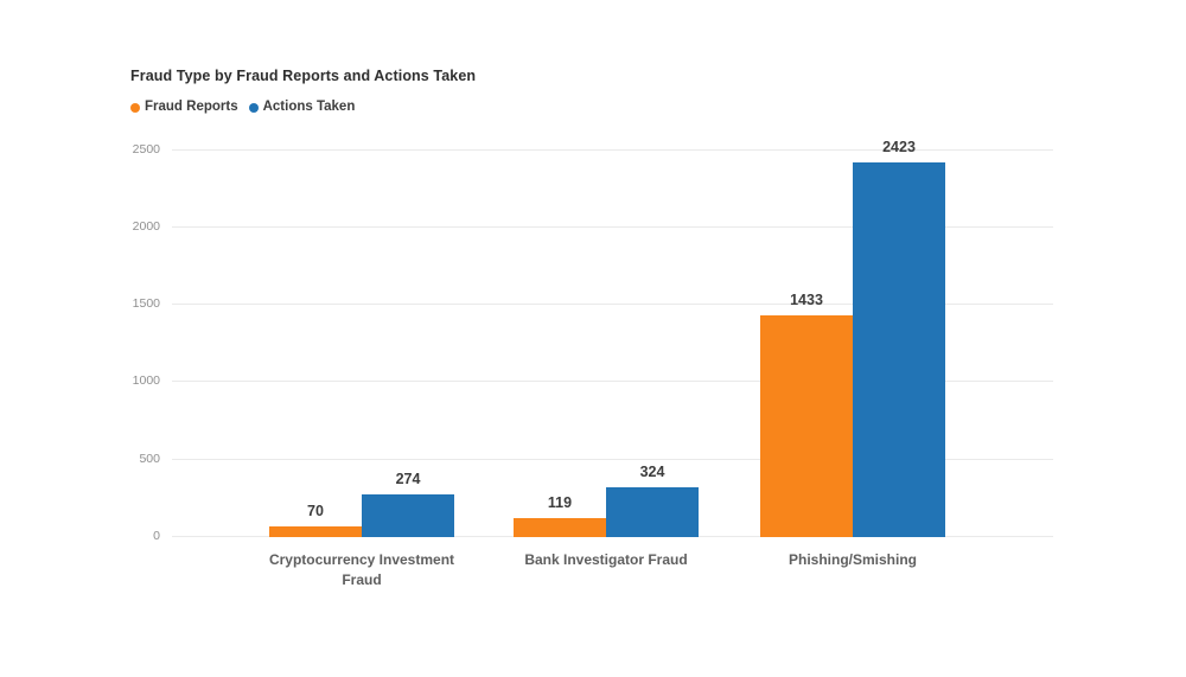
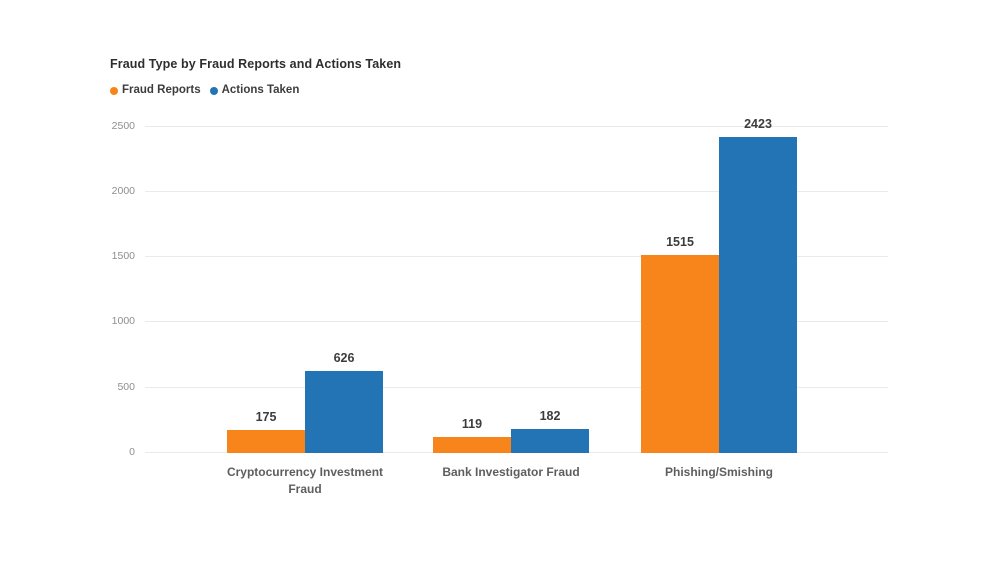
Fraud Reports/Cryptocurrency Investment Fraud: 70 -> 175
Actions Taken/Cryptocurrency Investment Fraud: 274 -> 626
Actions Taken/Bank Investigator Fraud: 324 -> 182
Fraud Reports/Phishing/Smishing: 1433 -> 1515
